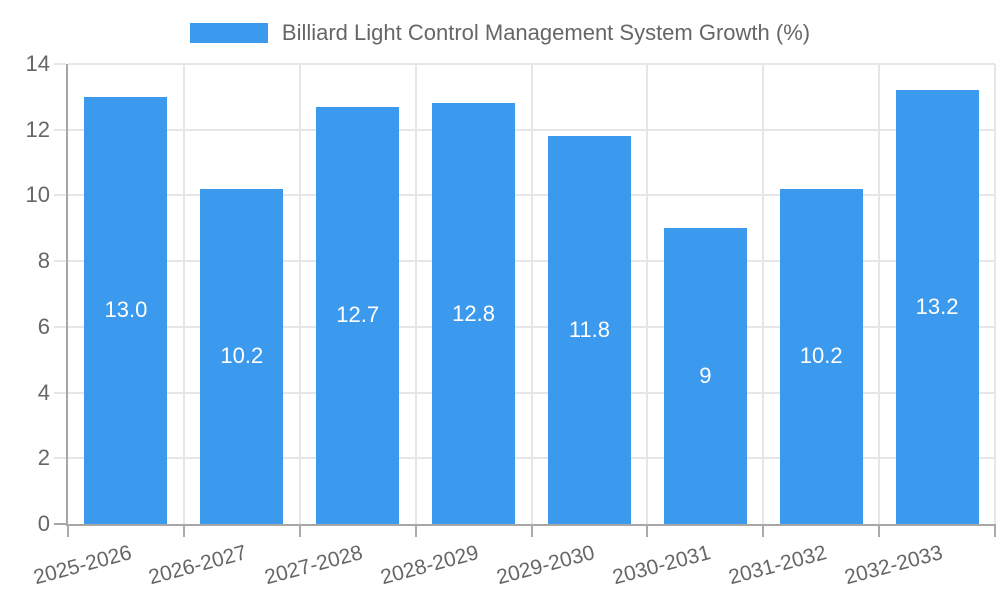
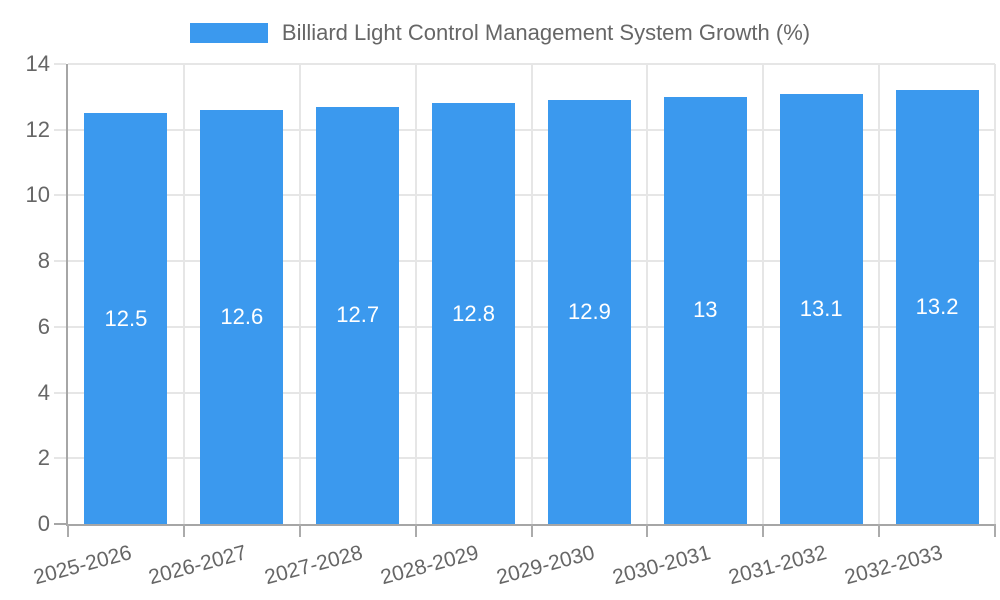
2025-2026: 13.0 -> 12.5
2026-2027: 10.2 -> 12.6
2029-2030: 11.8 -> 12.9
2030-2031: 9 -> 13
2031-2032: 10.2 -> 13.1
